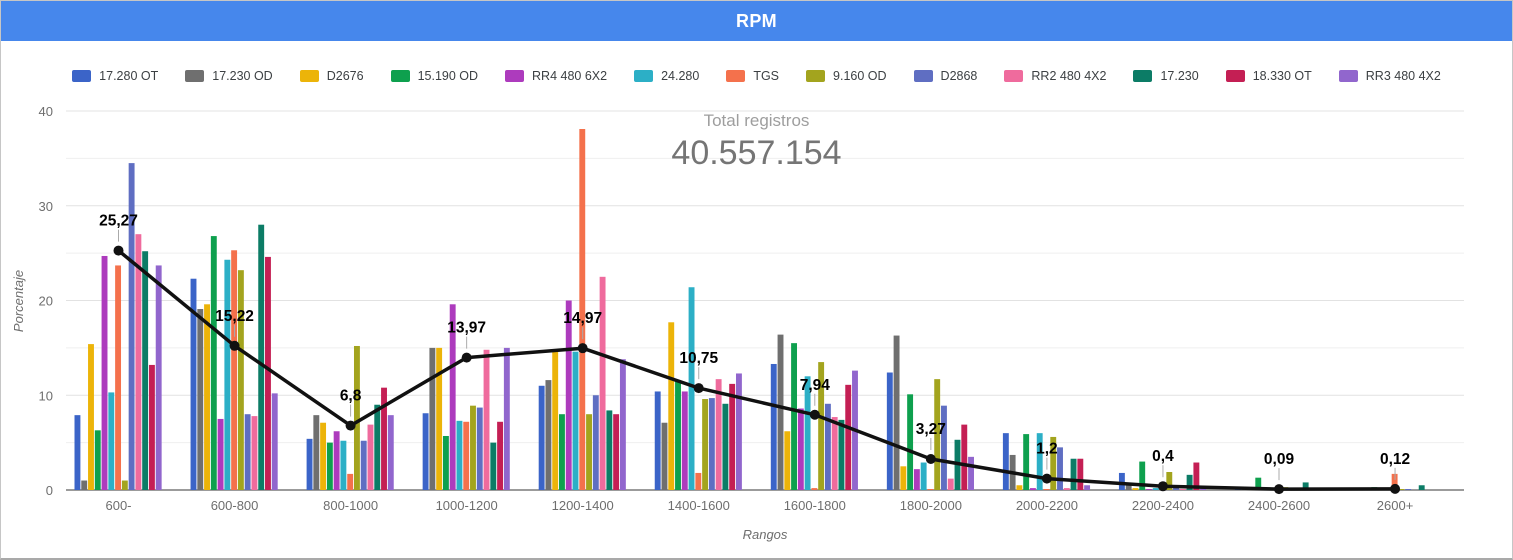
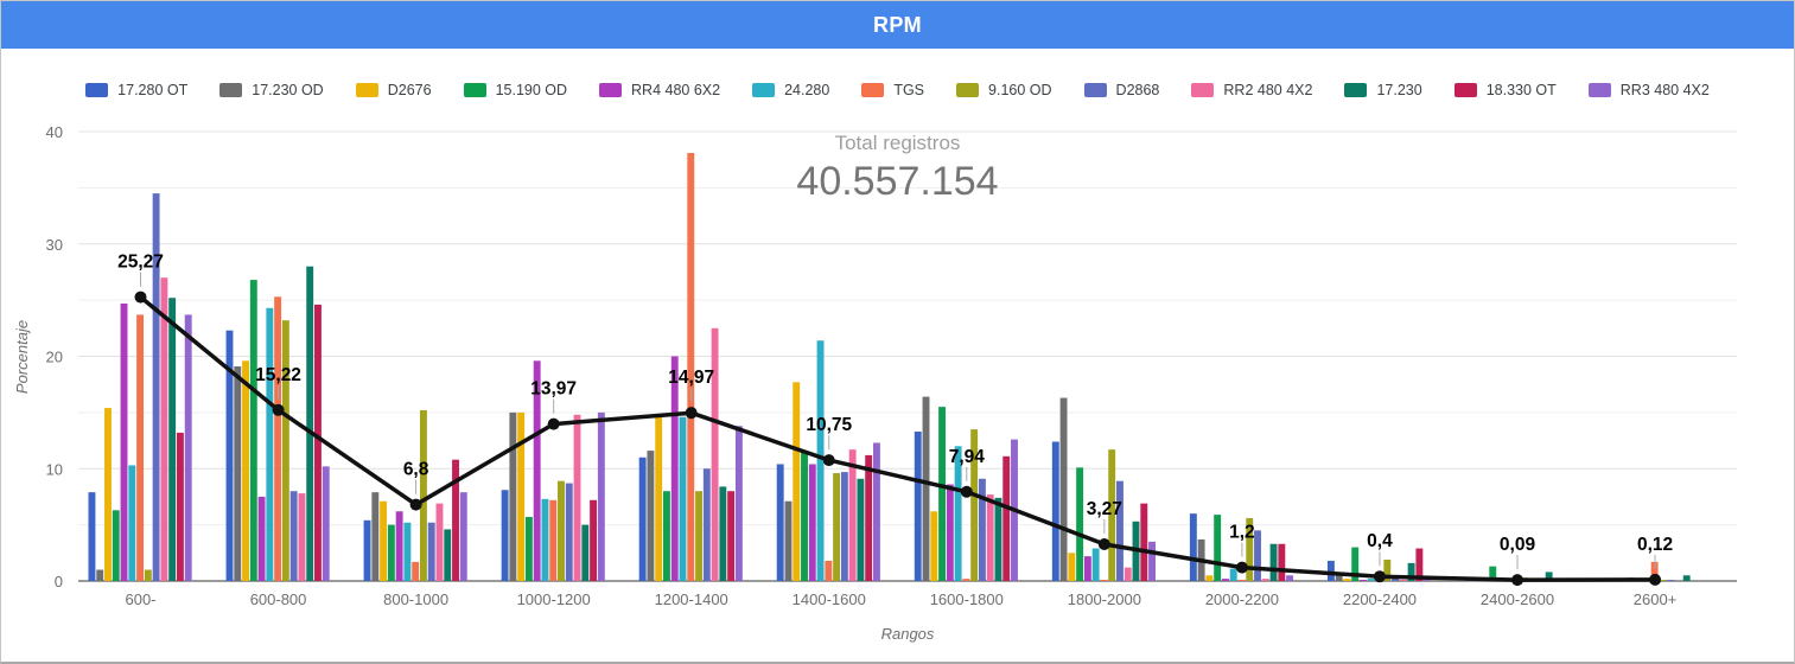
17.230/800-1000: 9 -> 5
24.280/2000-2200: 6 -> 1
